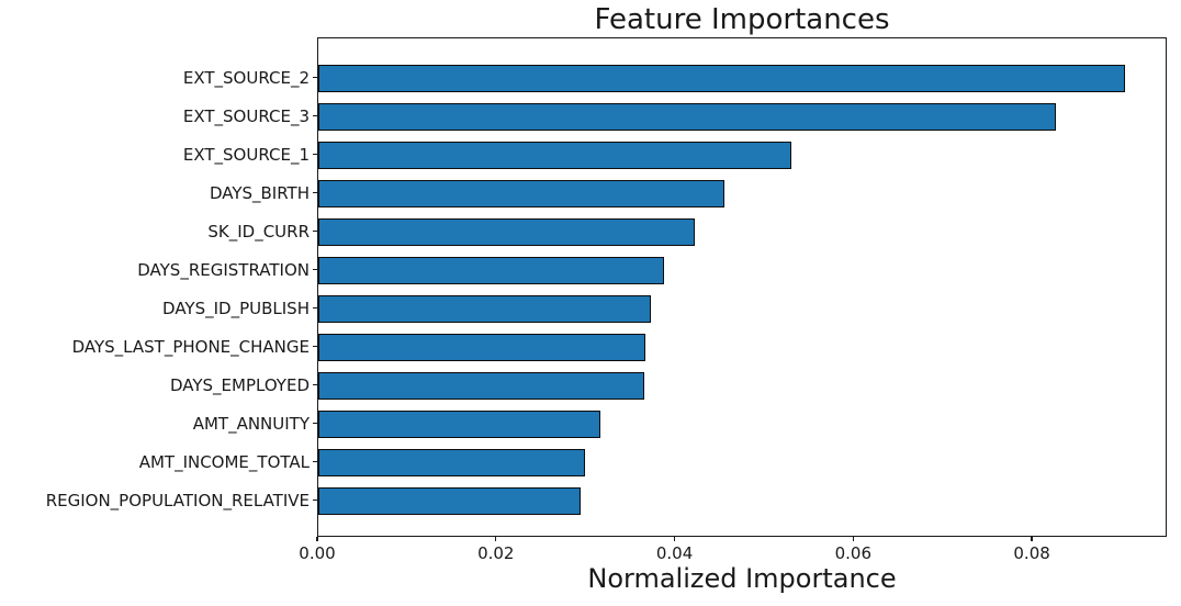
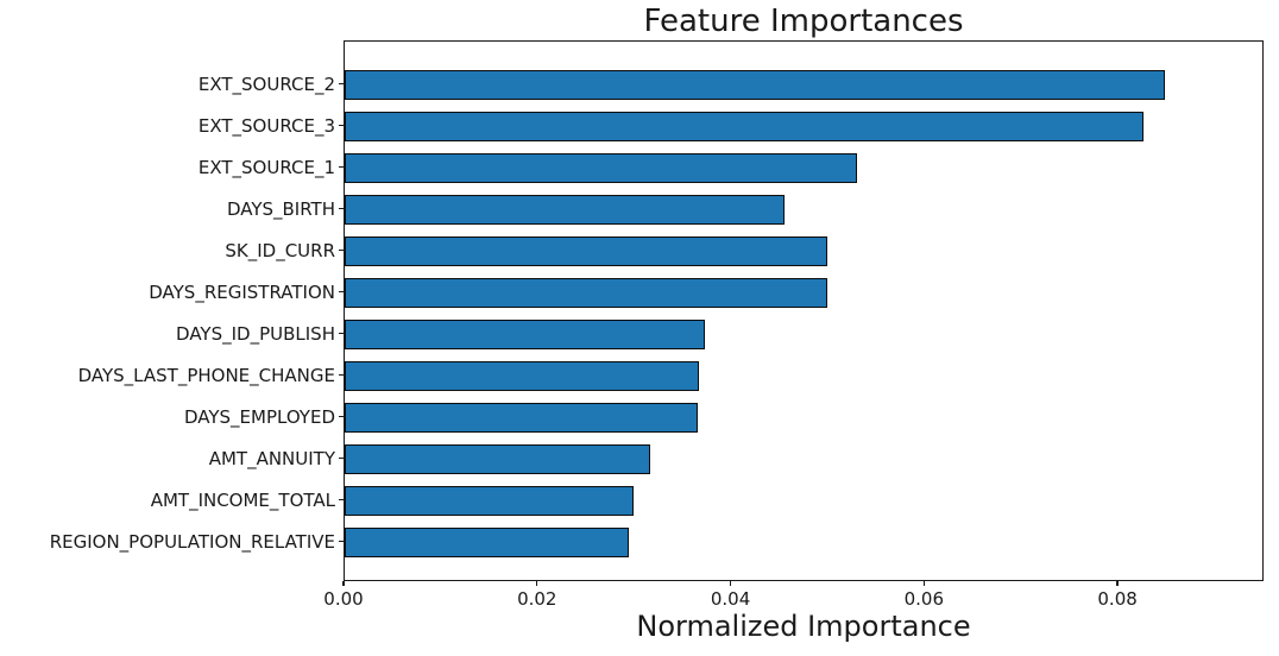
EXT_SOURCE_2: 0.091 -> 0.085
SK_ID_CURR: 0.042 -> 0.050
DAYS_REGISTRATION: 0.039 -> 0.050
